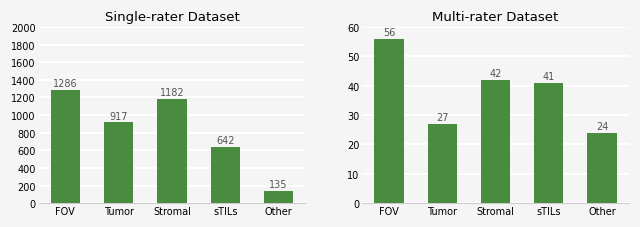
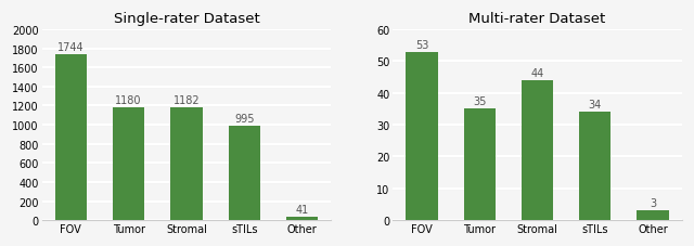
Single-rater Dataset/FOV: 1286 -> 1744
Single-rater Dataset/Tumor: 917 -> 1180
Single-rater Dataset/sTILs: 642 -> 995
Single-rater Dataset/Other: 135 -> 41
Multi-rater Dataset/FOV: 56 -> 53
Multi-rater Dataset/Tumor: 27 -> 35
Multi-rater Dataset/Stromal: 42 -> 44
Multi-rater Dataset/sTILs: 41 -> 34
Multi-rater Dataset/Other: 24 -> 3
